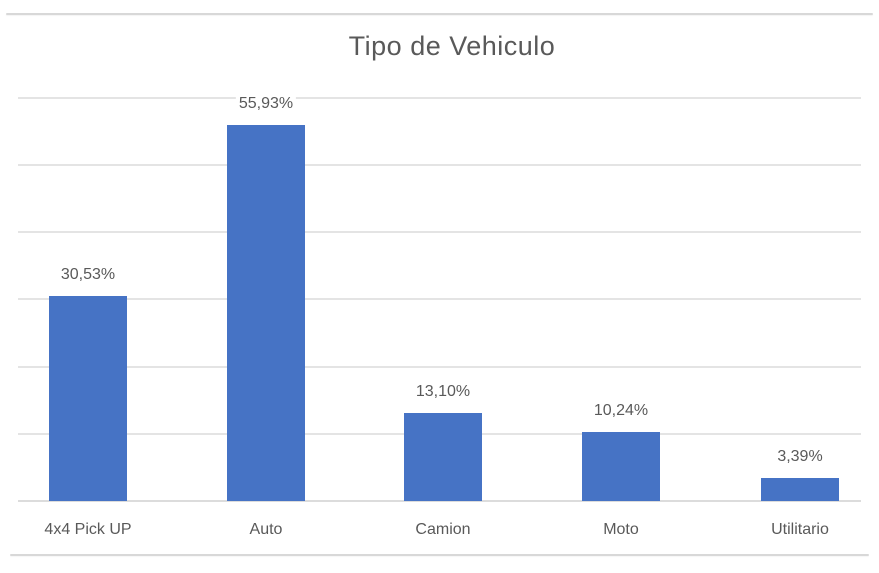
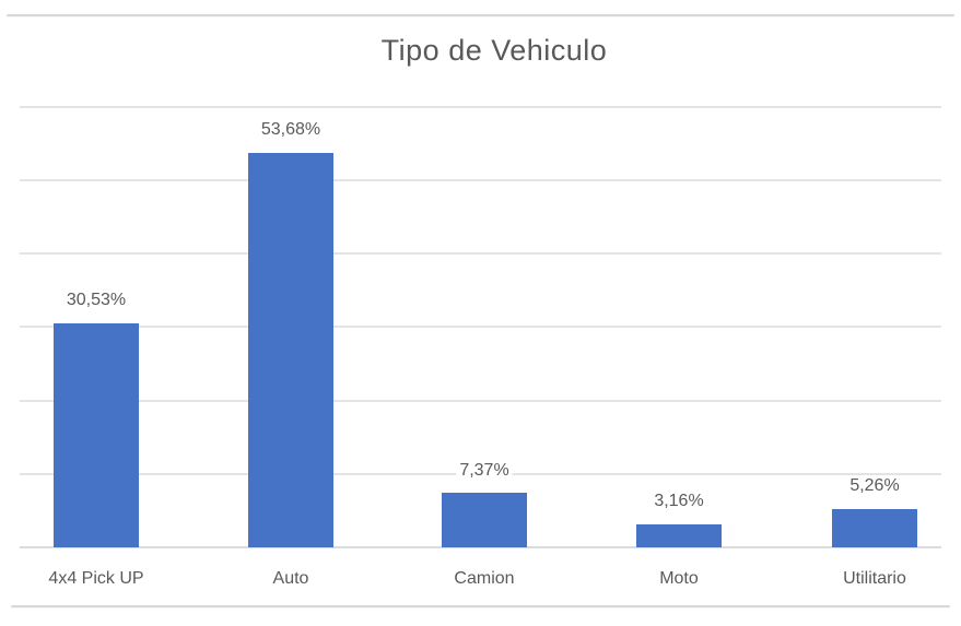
Auto: 55,93% -> 53,68%
Camion: 13,10% -> 7,37%
Moto: 10,24% -> 3,16%
Utilitario: 3,39% -> 5,26%
